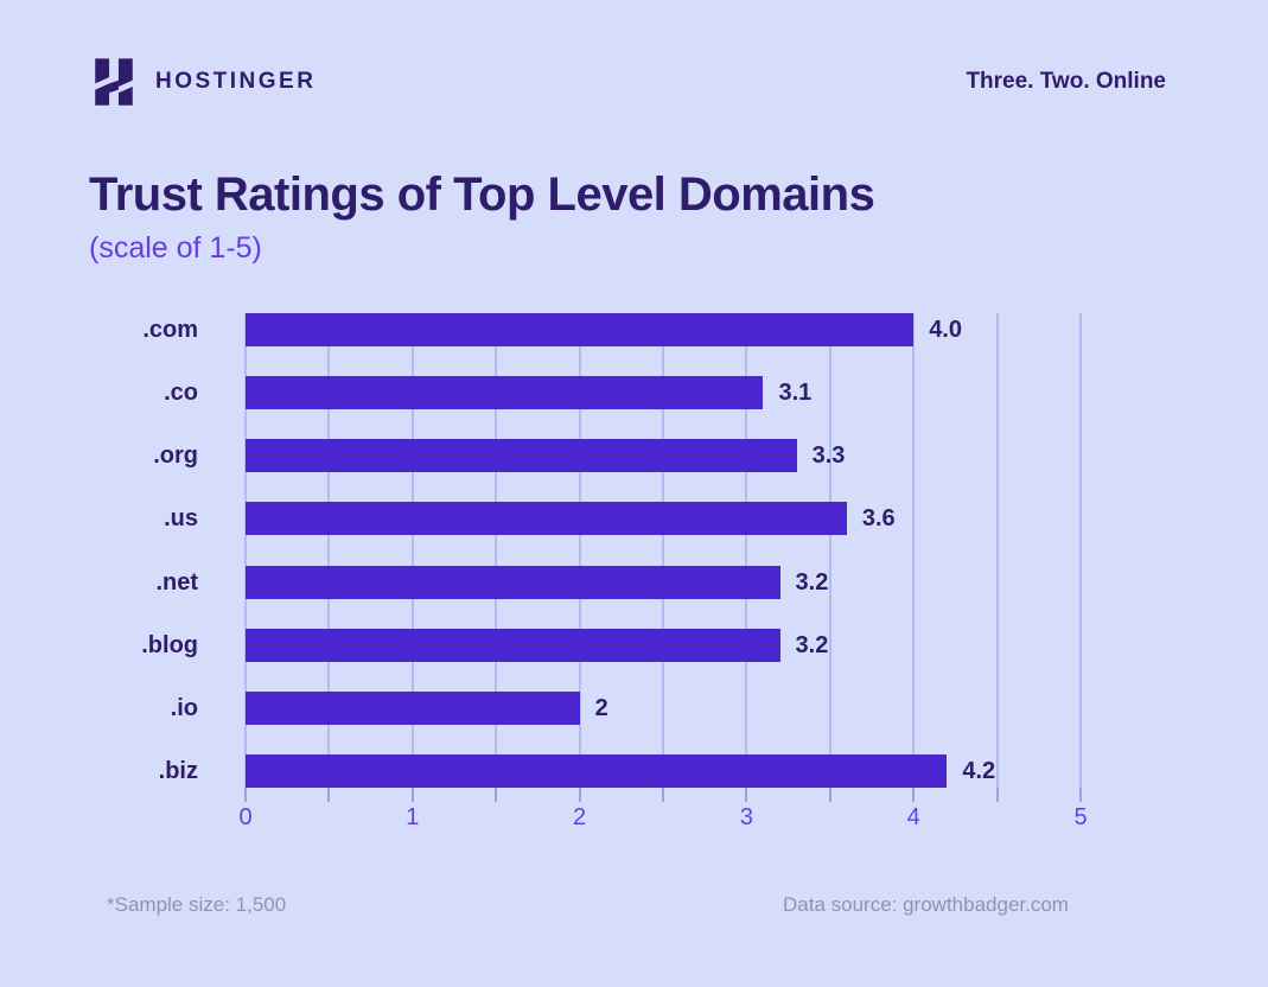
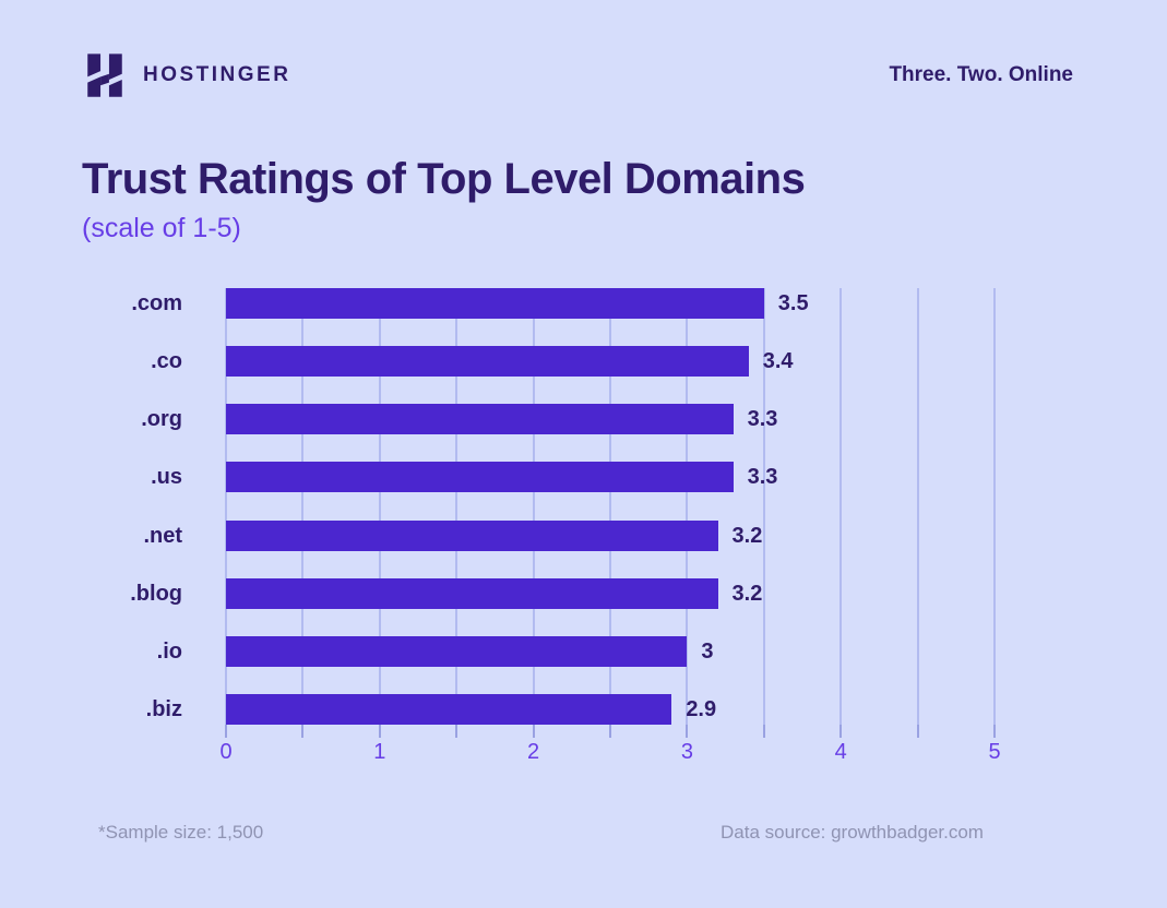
.com: 4.0 -> 3.5
.co: 3.1 -> 3.4
.us: 3.6 -> 3.3
.io: 2 -> 3
.biz: 4.2 -> 2.9
